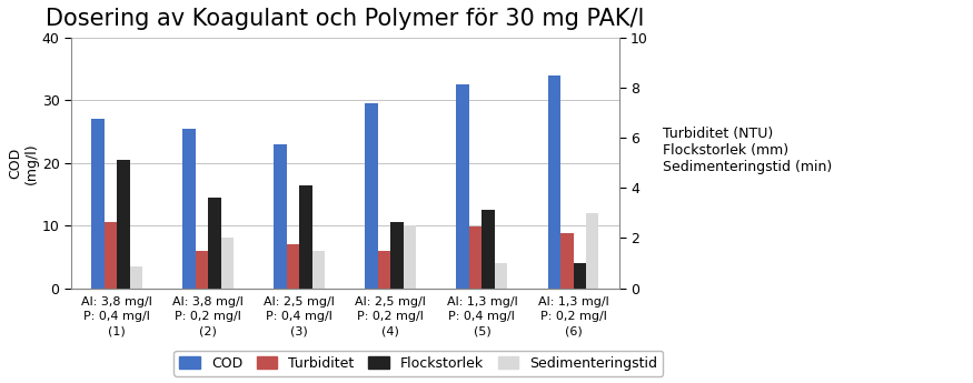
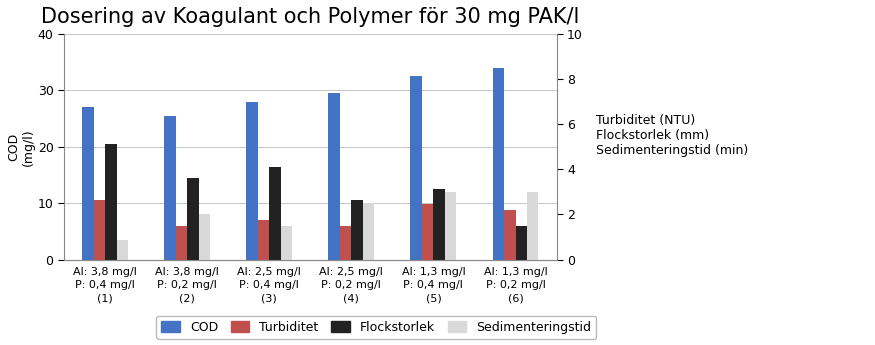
COD/Al: 2,5 mg/l P: 0,4 mg/l (3): 23.0 -> 28.0
Sedimenteringstid/Al: 1,3 mg/l P: 0,4 mg/l (5): 4.0 -> 12.0
Flockstorlek/Al: 1,3 mg/l P: 0,2 mg/l (6): 4.0 -> 6.0
